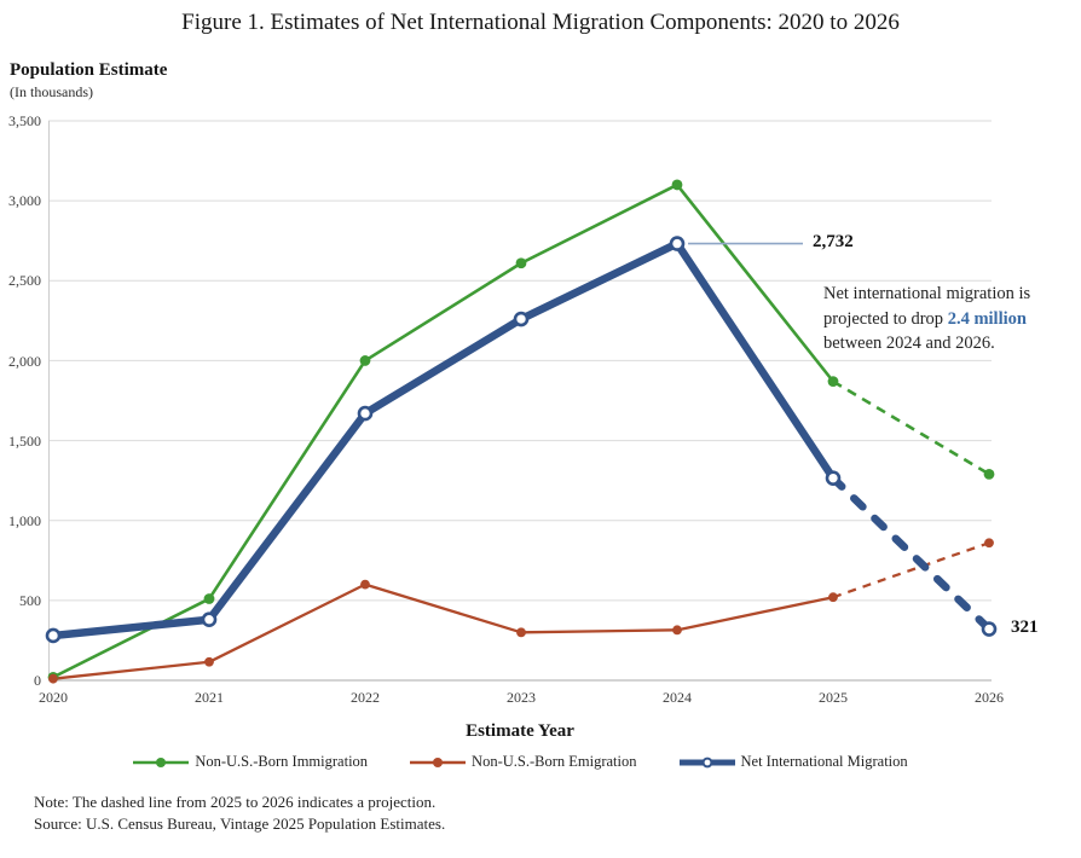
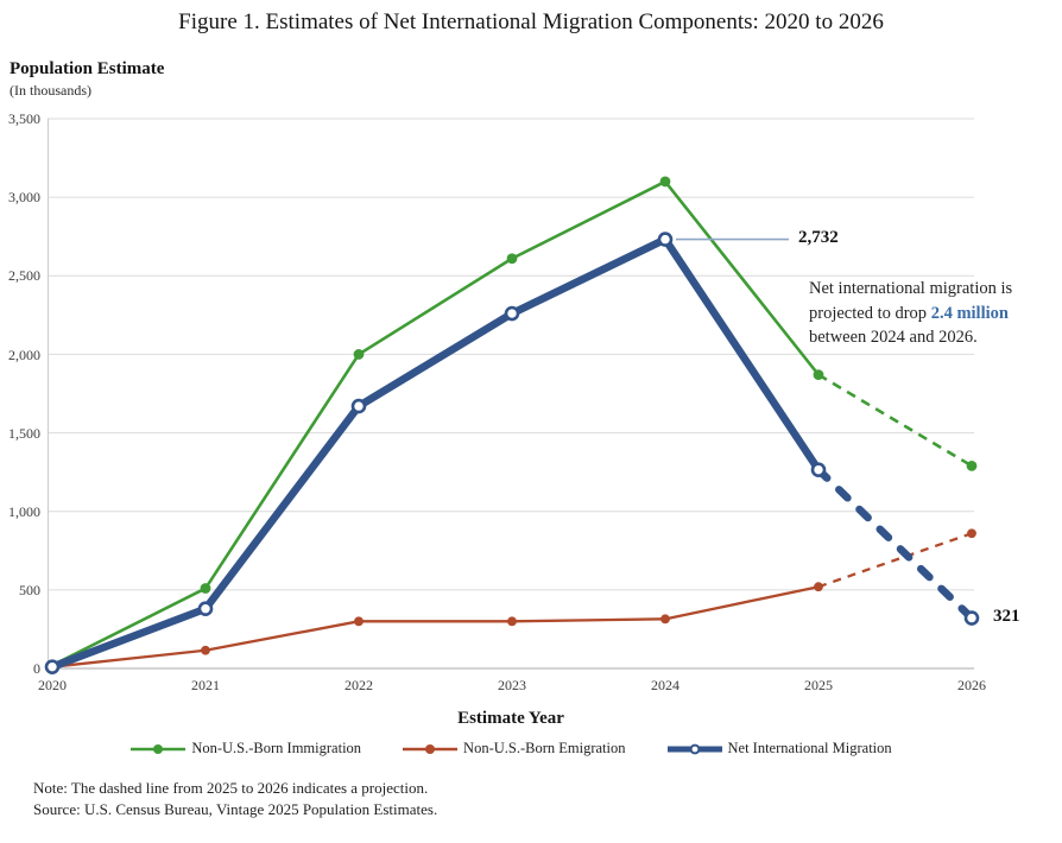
Net International Migration/2020: 280 -> 10
Non-U.S.-Born Emigration/2022: 600 -> 300
